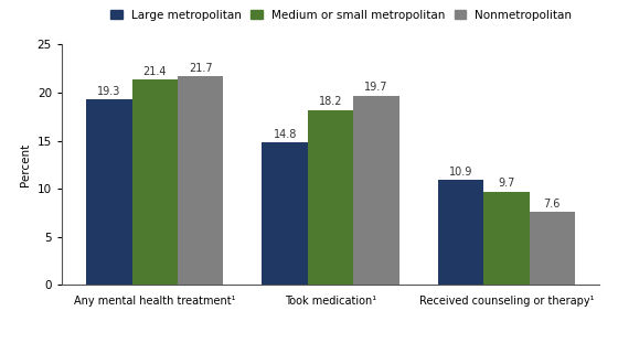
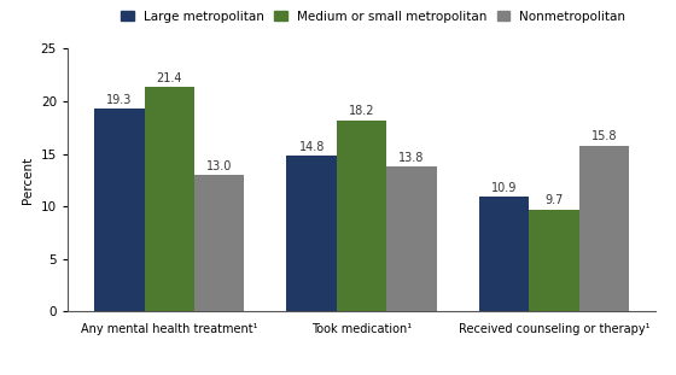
Nonmetropolitan/Any mental health treatment¹: 21.7 -> 13.0
Nonmetropolitan/Took medication¹: 19.7 -> 13.8
Nonmetropolitan/Received counseling or therapy¹: 7.6 -> 15.8
